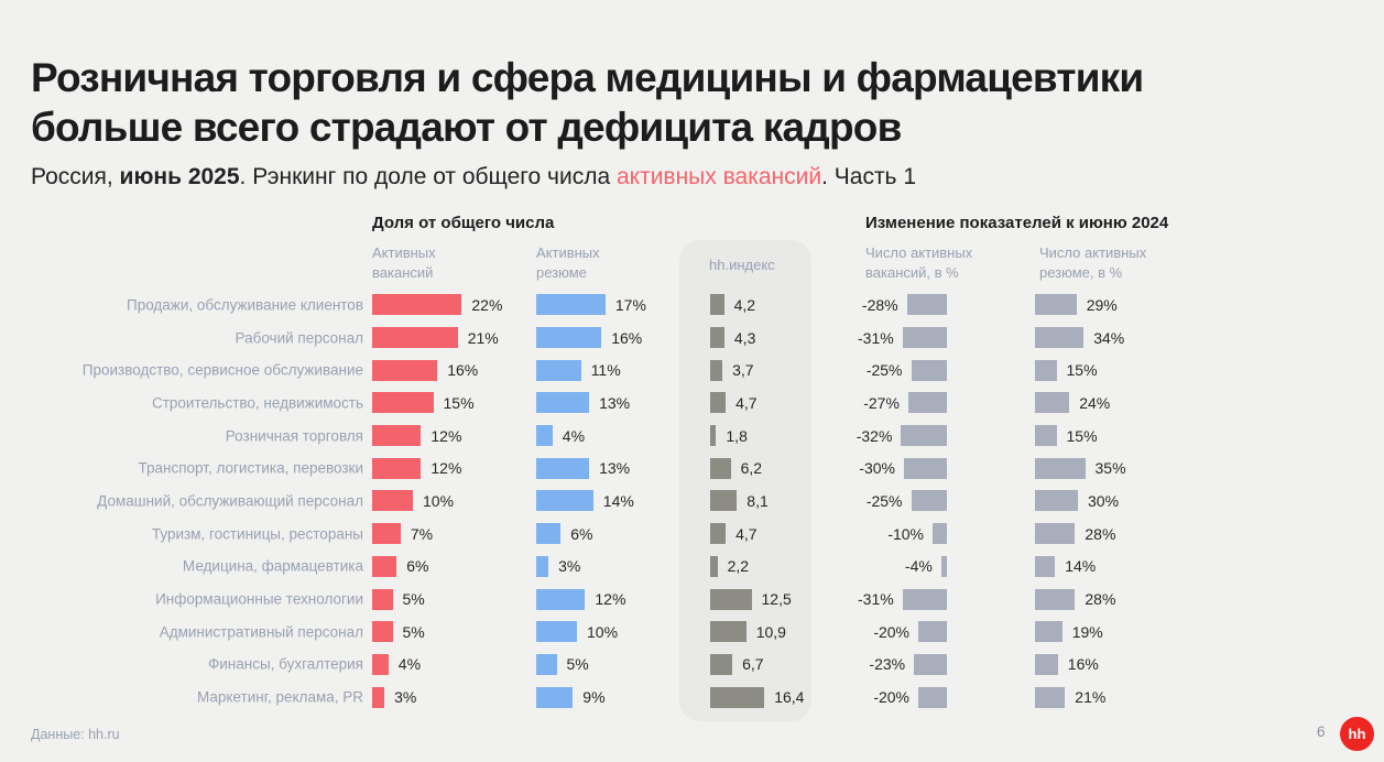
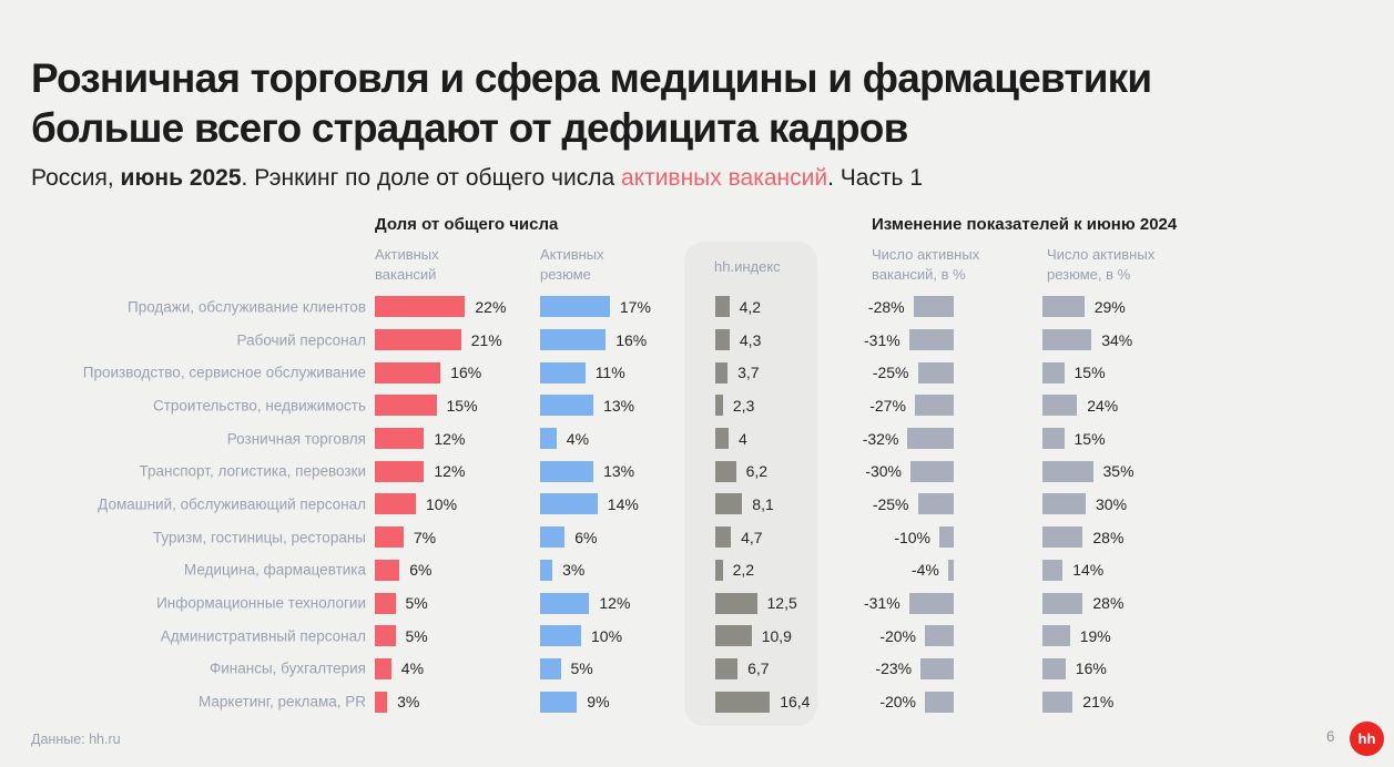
hh.индекс/Строительство, недвижимость: 4,7 -> 2,3
hh.индекс/Розничная торговля: 1,8 -> 4
